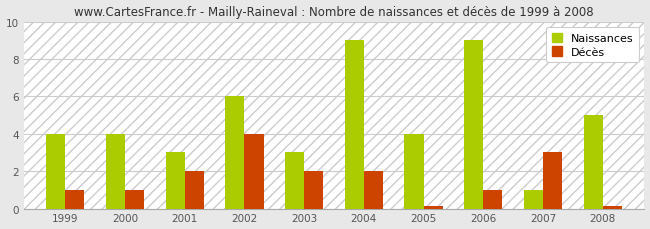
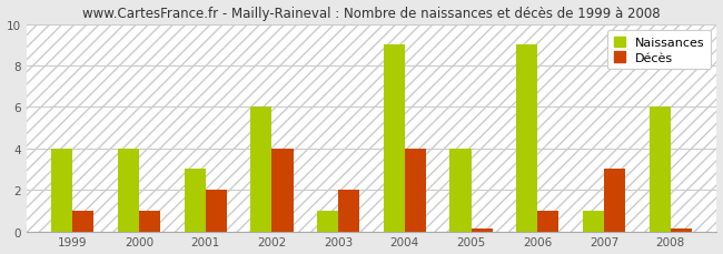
Naissances/2003: 3 -> 1
Décès/2004: 2.0 -> 4.0
Naissances/2008: 5 -> 6
